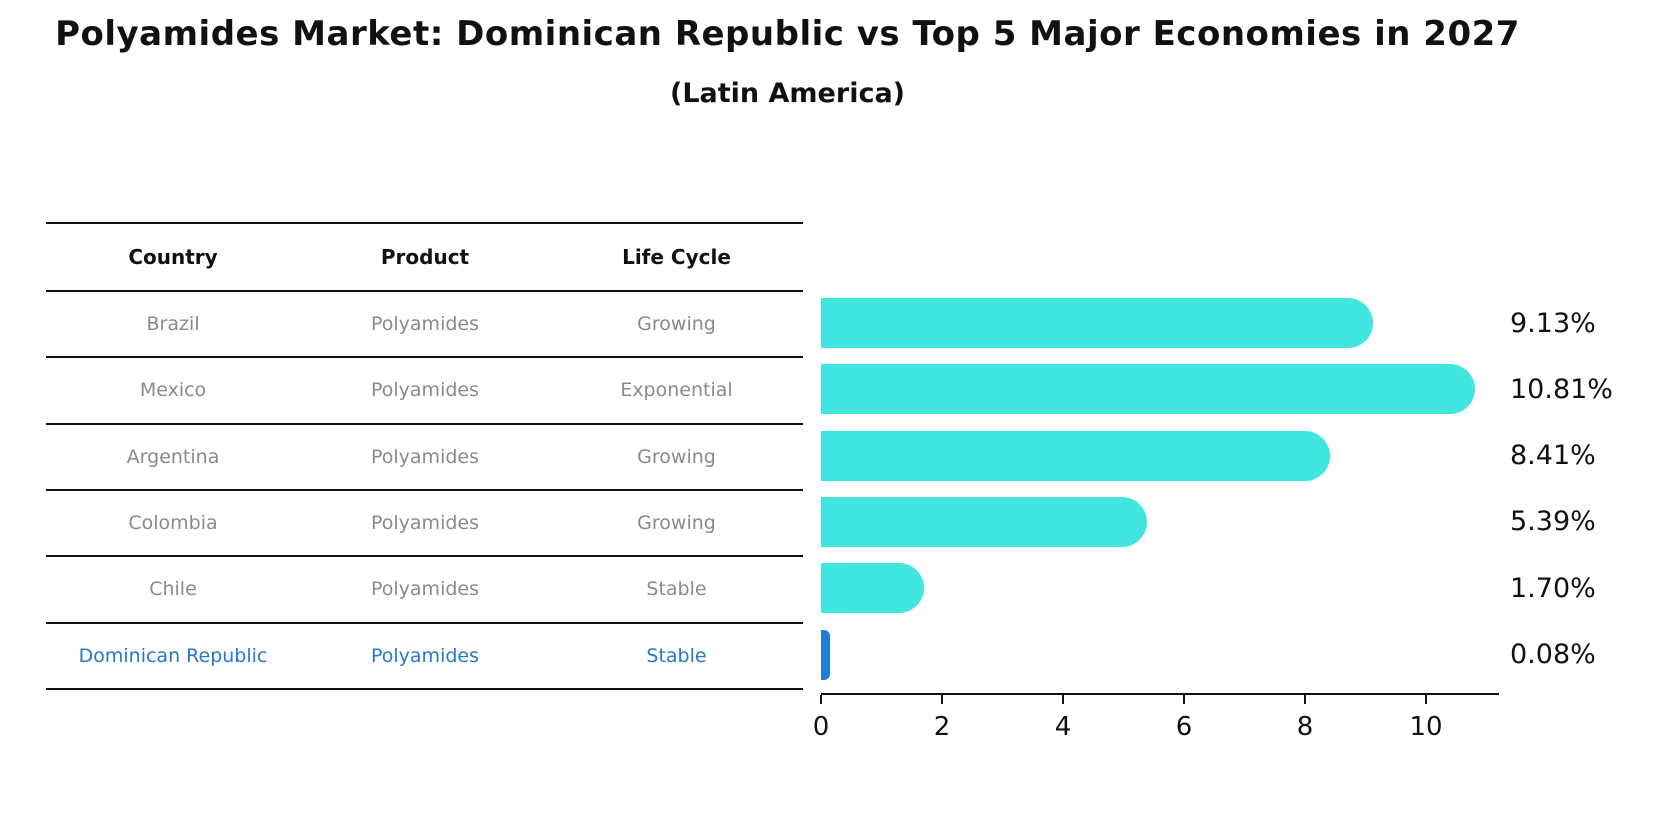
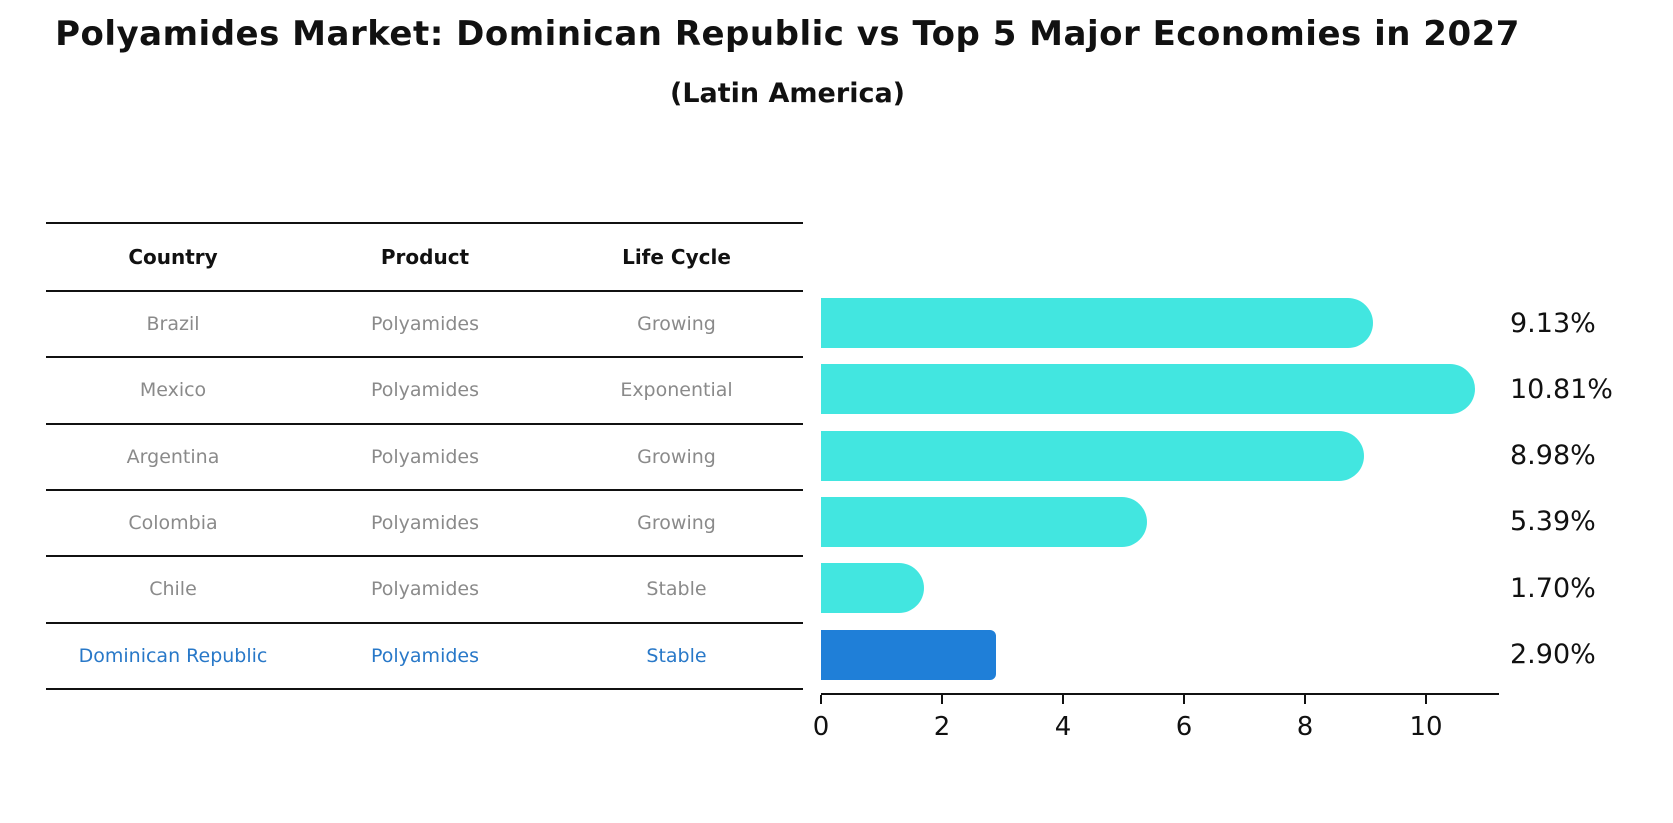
Argentina: 8.41% -> 8.98%
Dominican Republic: 0.08% -> 2.90%
